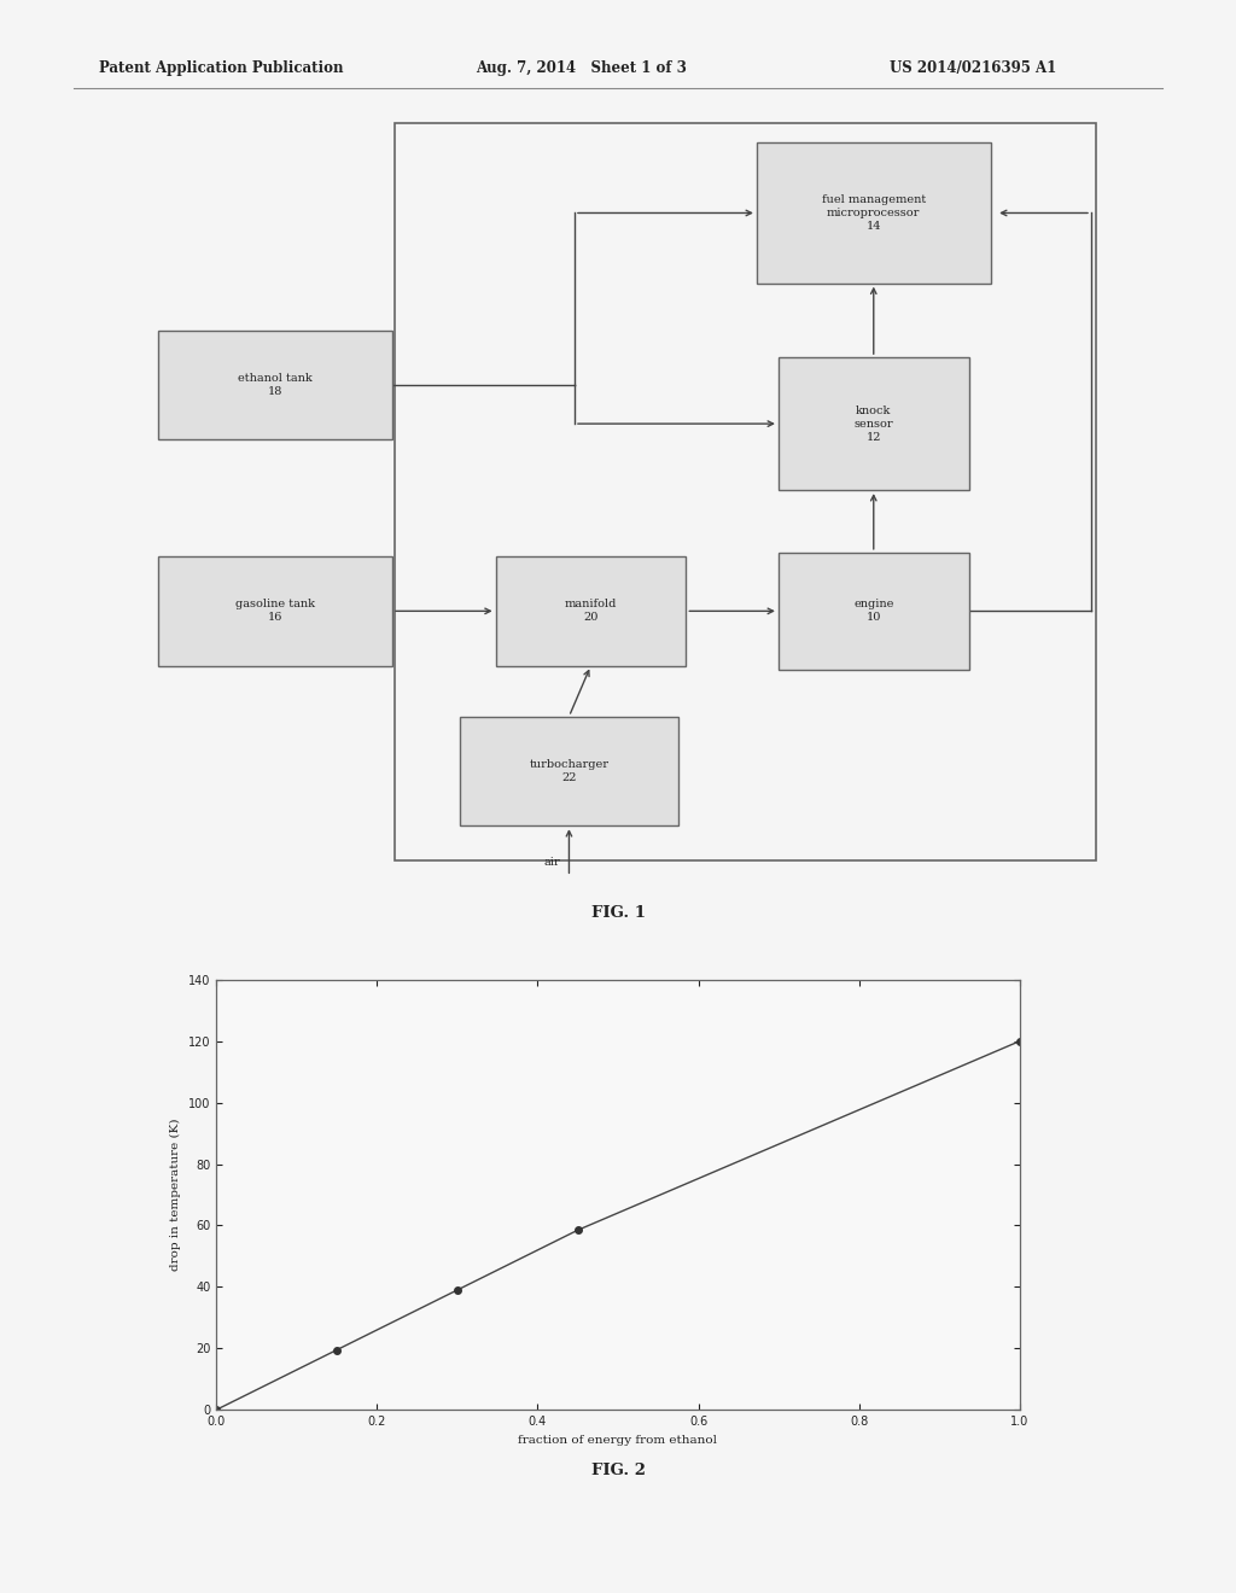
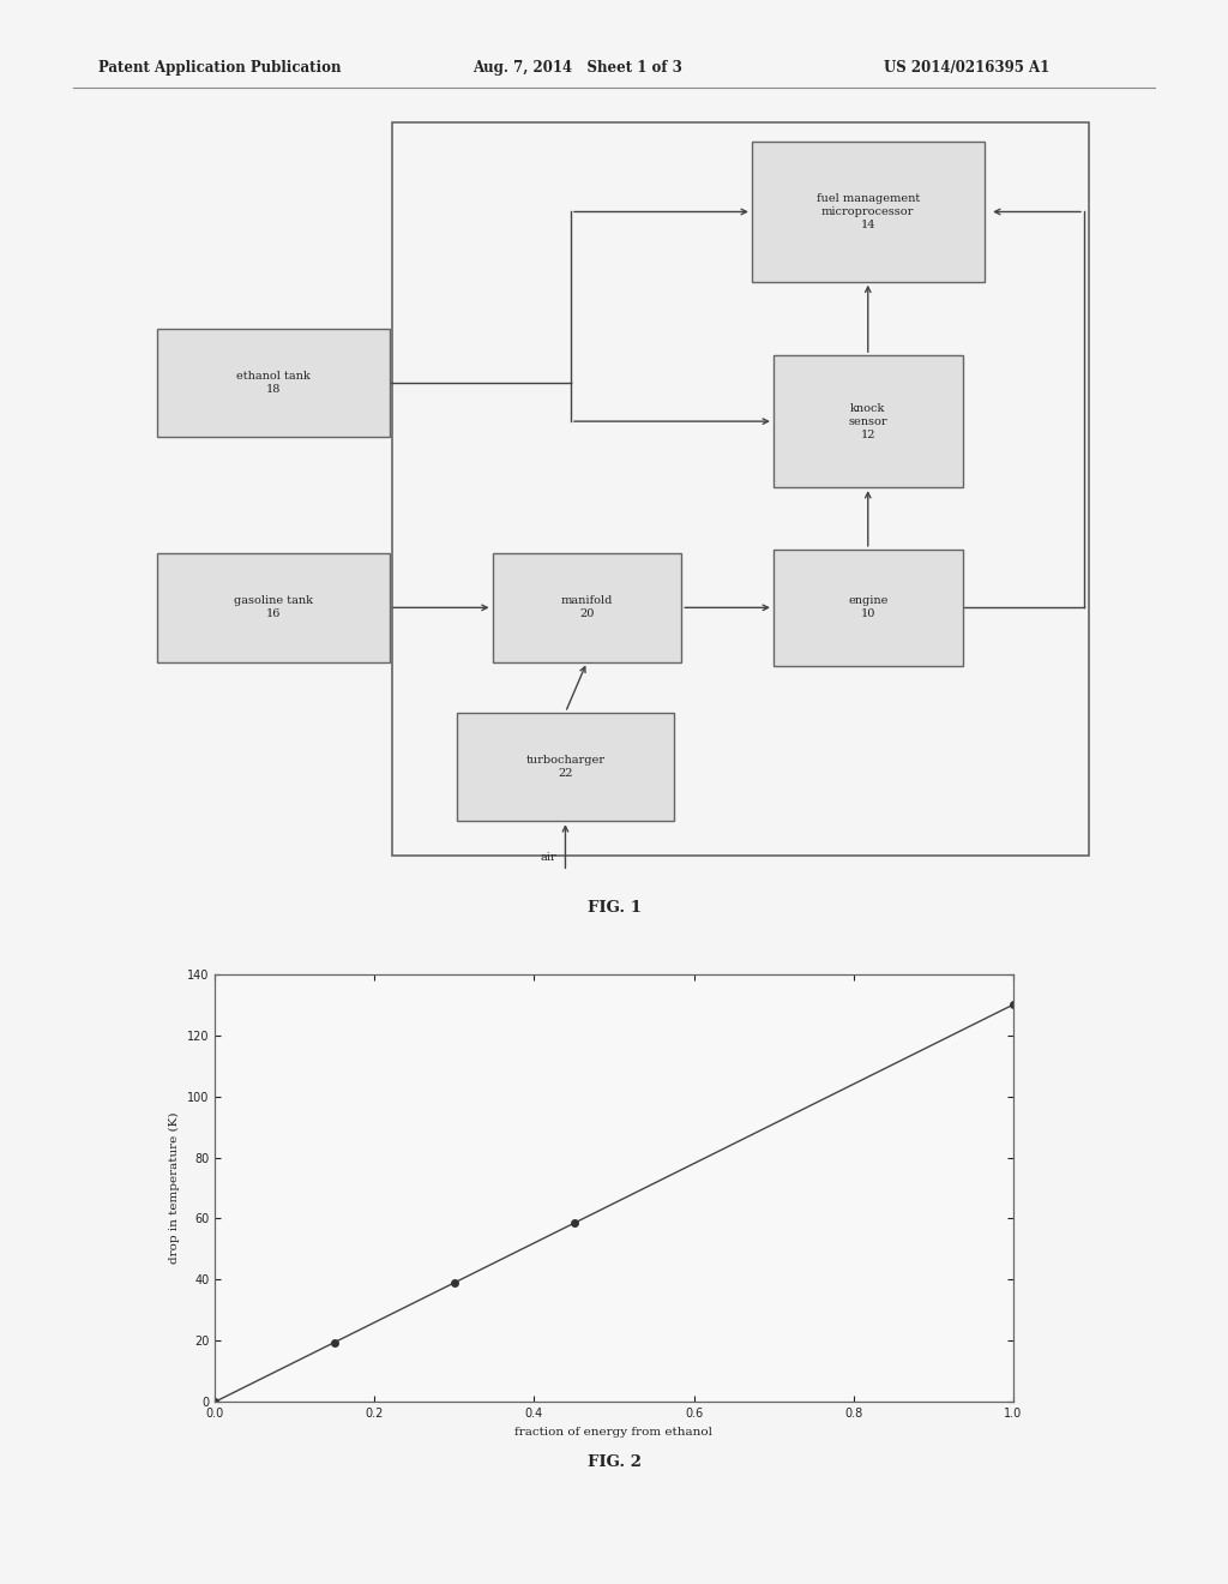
1.0: 120.0 -> 130.0
